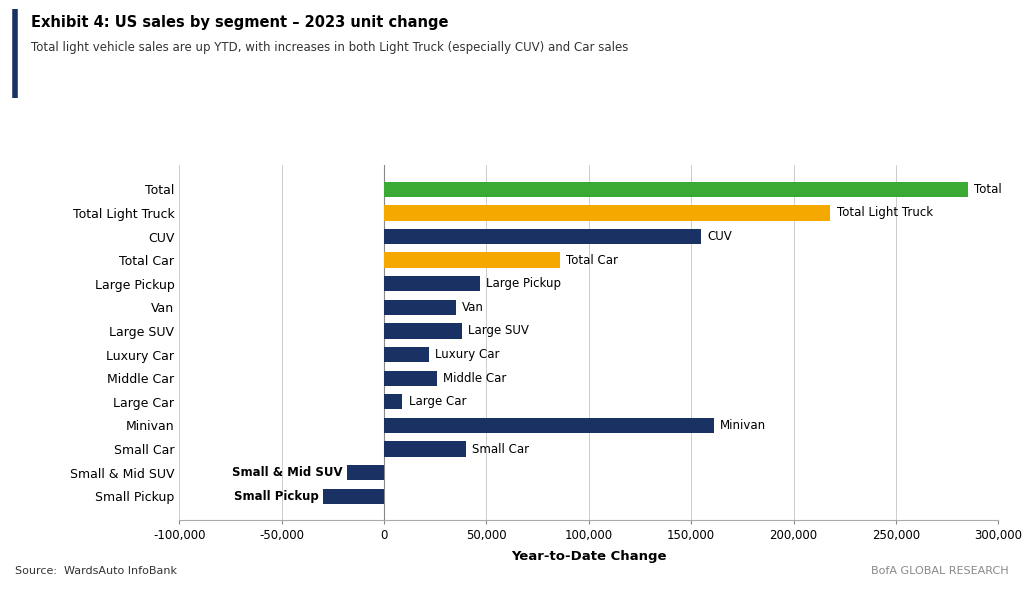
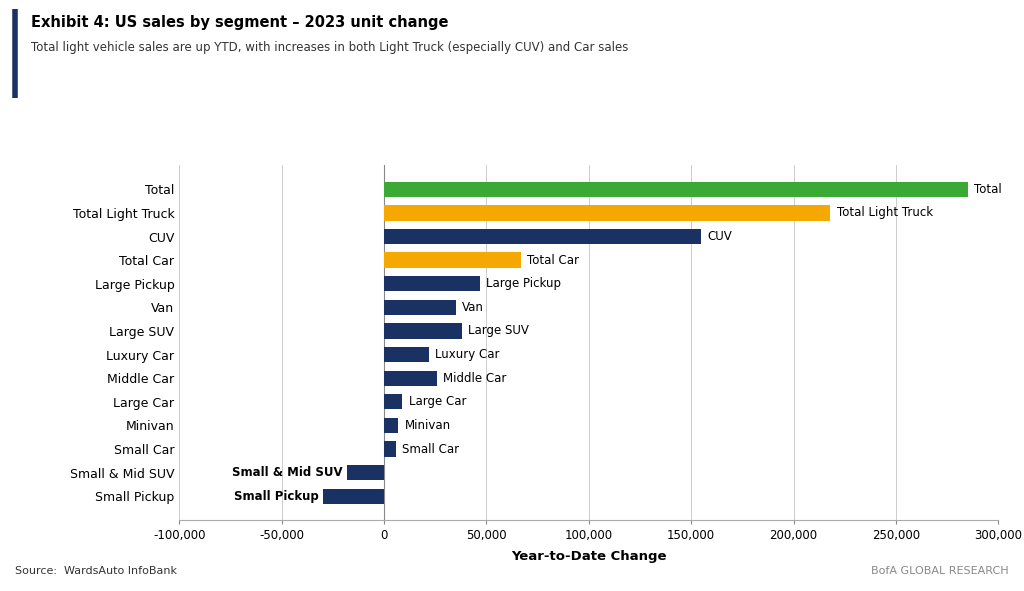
Total Car: 86,000 -> 67,000
Minivan: 161,000 -> 7,000
Small Car: 40,000 -> 6,000
